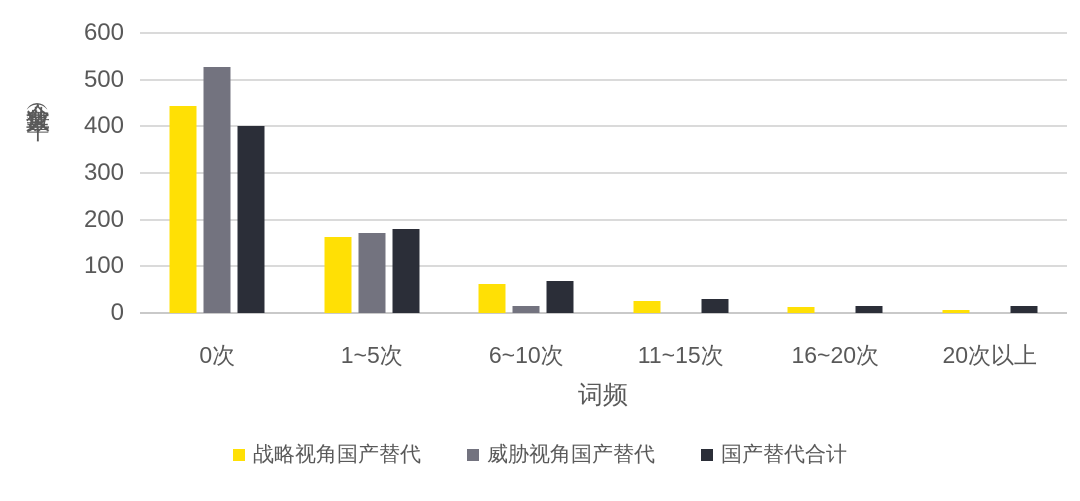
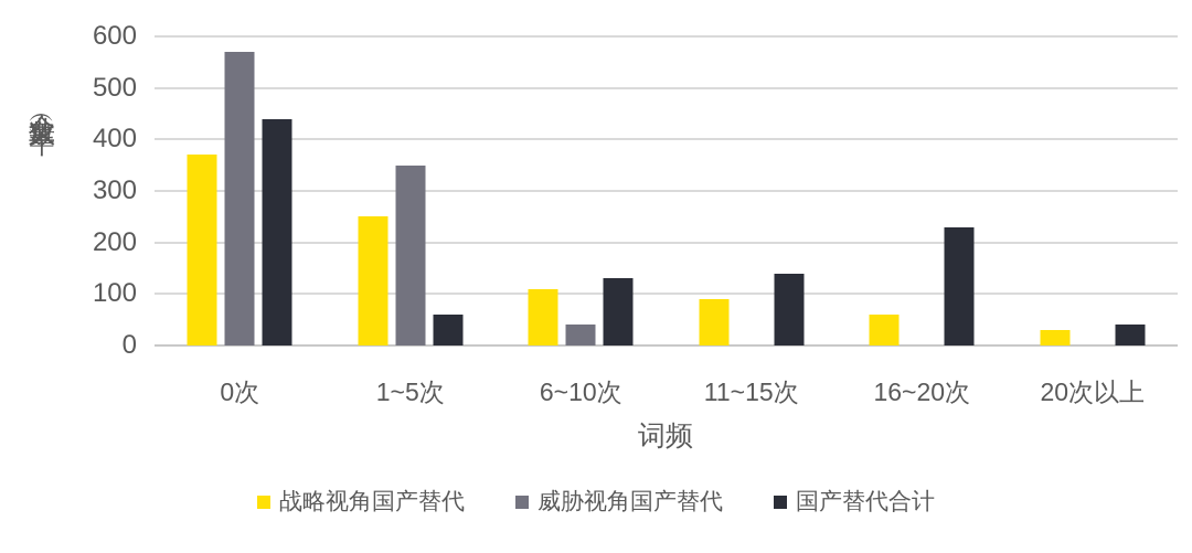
战略视角国产替代/0次: 440 -> 370
威胁视角国产替代/0次: 530 -> 570
国产替代合计/0次: 400 -> 440
战略视角国产替代/1~5次: 160 -> 250
威胁视角国产替代/1~5次: 170 -> 350
国产替代合计/1~5次: 180 -> 60
战略视角国产替代/6~10次: 60 -> 110
威胁视角国产替代/6~10次: 20 -> 40
国产替代合计/6~10次: 70 -> 130
战略视角国产替代/11~15次: 20 -> 90
国产替代合计/11~15次: 30 -> 140
战略视角国产替代/16~20次: 10 -> 60
国产替代合计/16~20次: 10 -> 230
战略视角国产替代/20次以上: 10 -> 30
国产替代合计/20次以上: 20 -> 40
